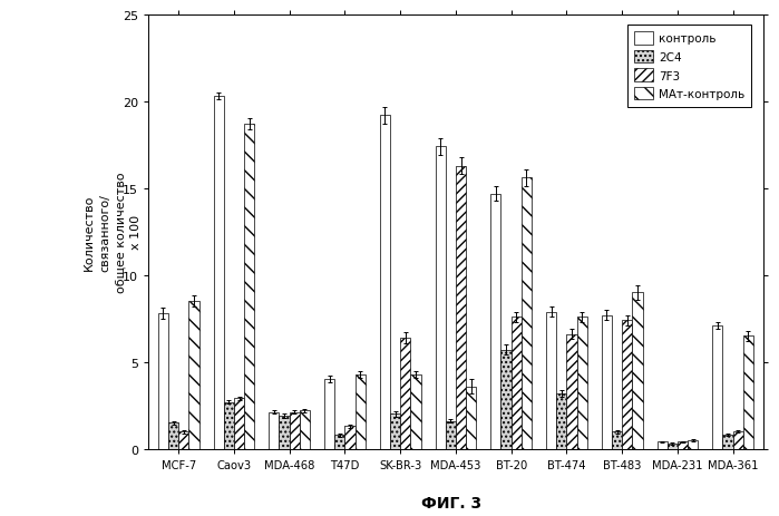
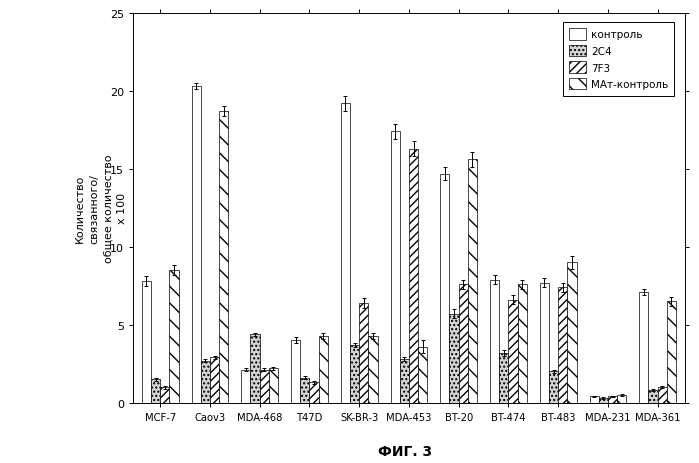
2C4/MDA-468: 1.9 -> 4.4
2C4/T47D: 0.8 -> 1.6
2C4/SK-BR-3: 2.0 -> 3.7
2C4/MDA-453: 1.6 -> 2.8
2C4/BT-483: 1.0 -> 2.0
